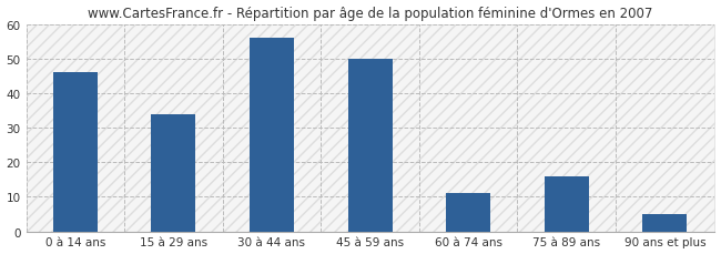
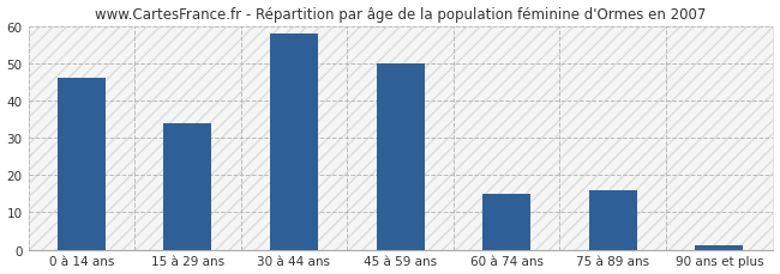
30 à 44 ans: 56 -> 58
60 à 74 ans: 11 -> 15
90 ans et plus: 5 -> 1
